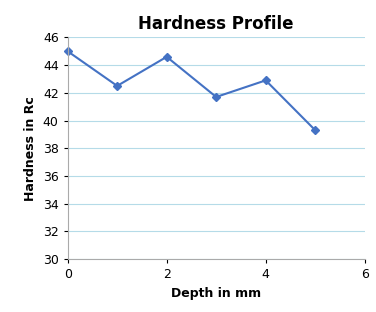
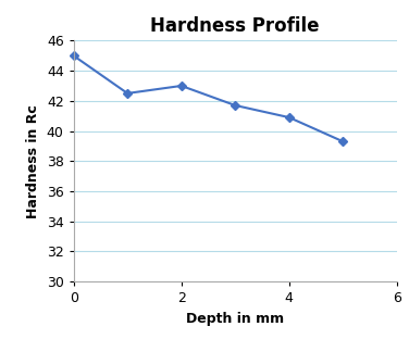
2: 44.6 -> 43.0
4: 42.9 -> 40.9
